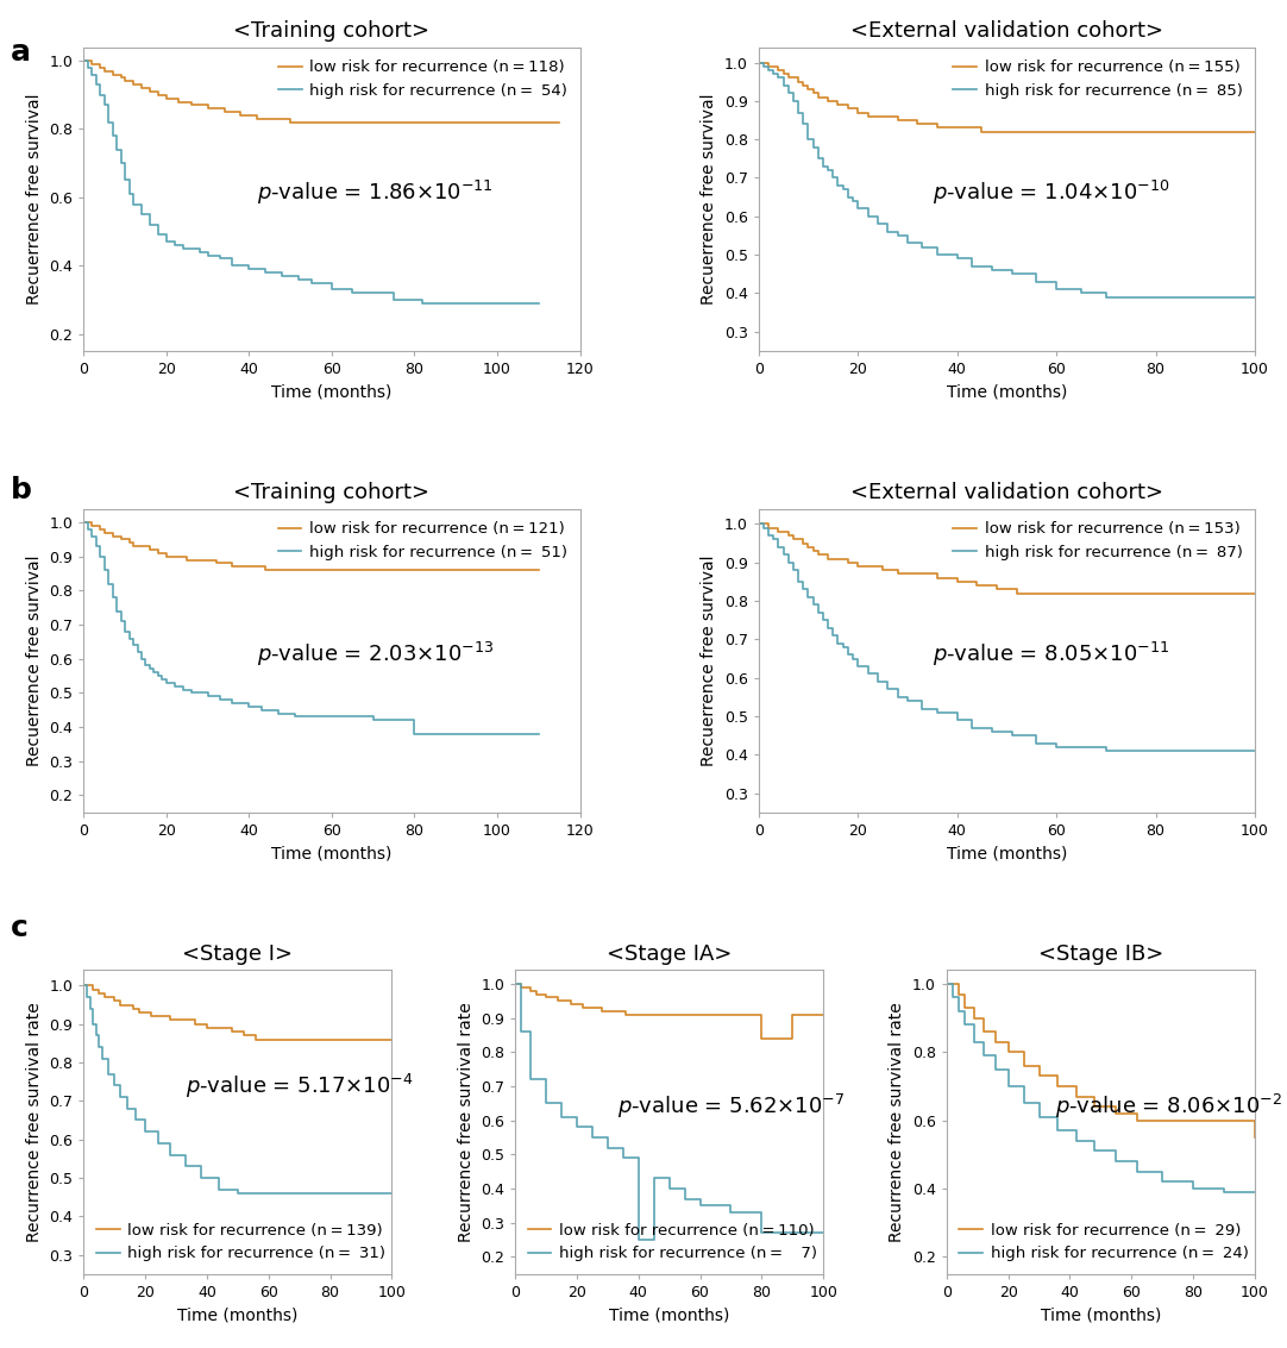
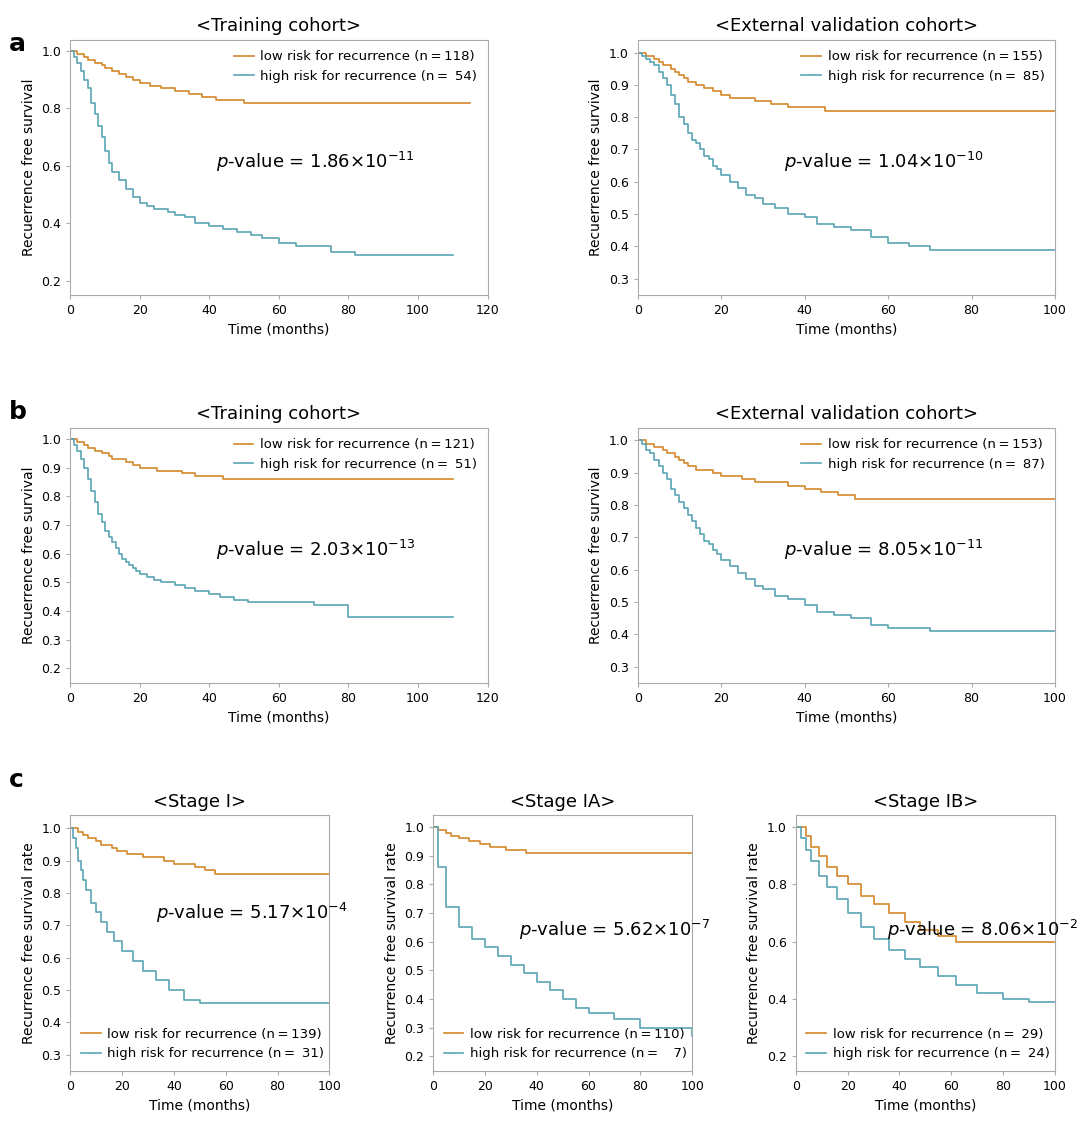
<Stage IA>/high risk for recurrence (n = 7)/40: 0.25 -> 0.46
<Stage IA>/low risk for recurrence (n = 110)/80: 0.84 -> 0.91
<Stage IA>/high risk for recurrence (n = 7)/80: 0.27 -> 0.30
<Stage IB>/low risk for recurrence (n = 29)/100: 0.55 -> 0.60
